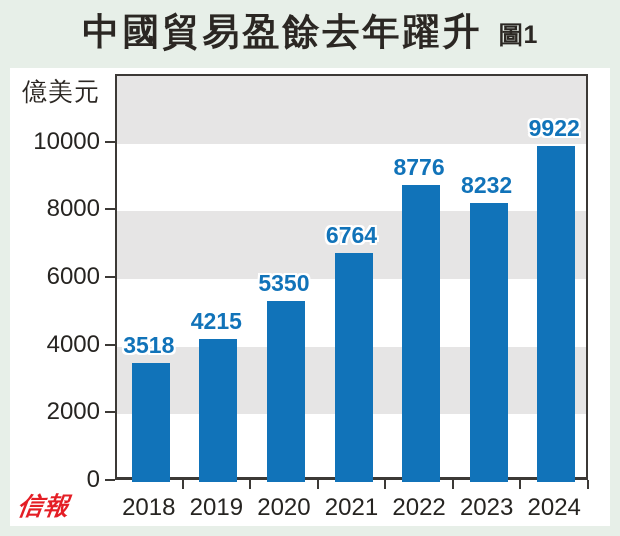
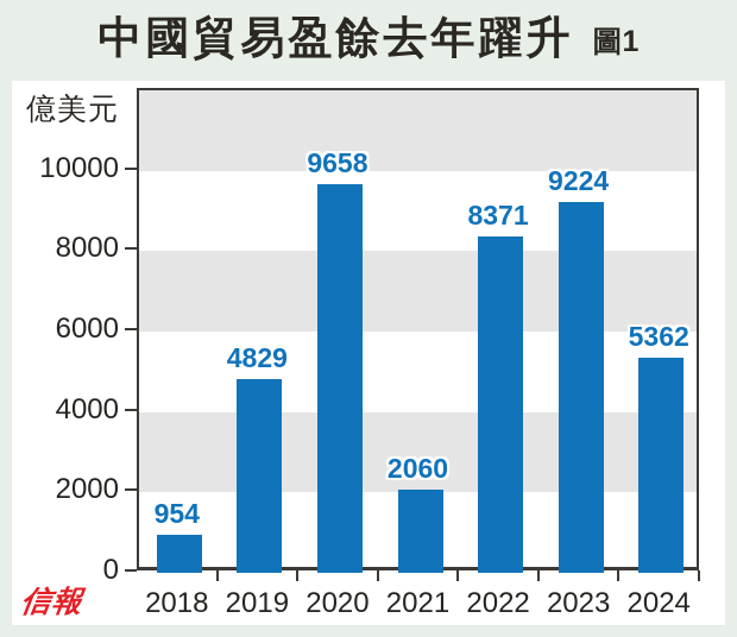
2018: 3518 -> 954
2019: 4215 -> 4829
2020: 5350 -> 9658
2021: 6764 -> 2060
2022: 8776 -> 8371
2023: 8232 -> 9224
2024: 9922 -> 5362
